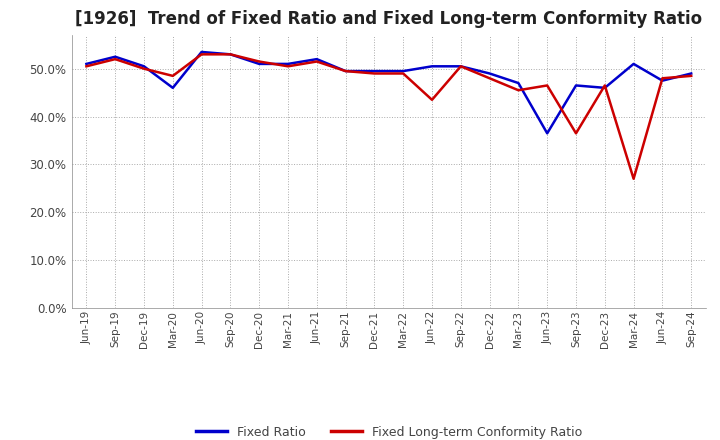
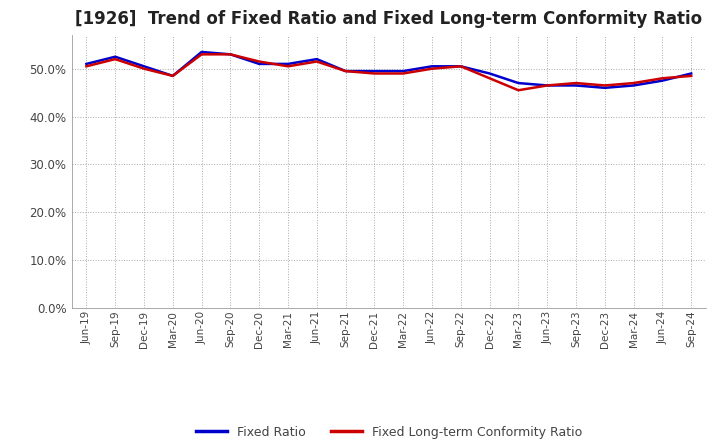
Fixed Ratio/Mar-20: 46.0% -> 48.5%
Fixed Long-term Conformity Ratio/Jun-22: 43.5% -> 50.0%
Fixed Ratio/Jun-23: 36.5% -> 46.5%
Fixed Long-term Conformity Ratio/Sep-23: 36.5% -> 47.0%
Fixed Ratio/Mar-24: 51.0% -> 46.5%
Fixed Long-term Conformity Ratio/Mar-24: 27.0% -> 47.0%
